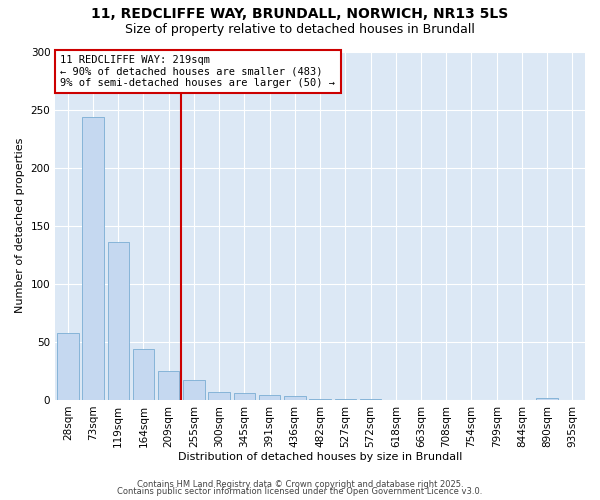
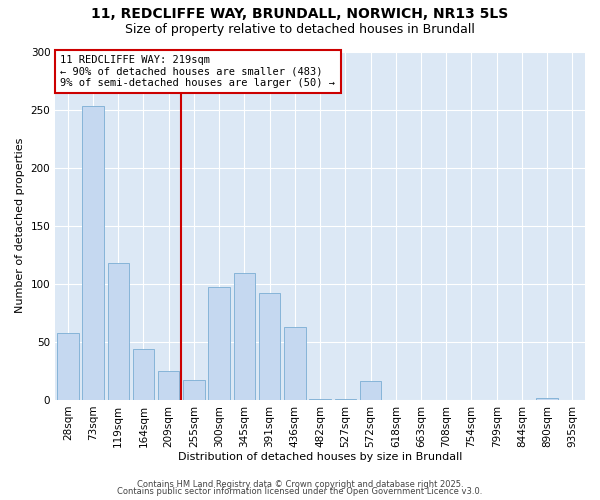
73sqm: 244 -> 253
119sqm: 136 -> 118
300sqm: 7 -> 97
345sqm: 6 -> 109
391sqm: 4 -> 92
436sqm: 3 -> 63
572sqm: 1 -> 16
